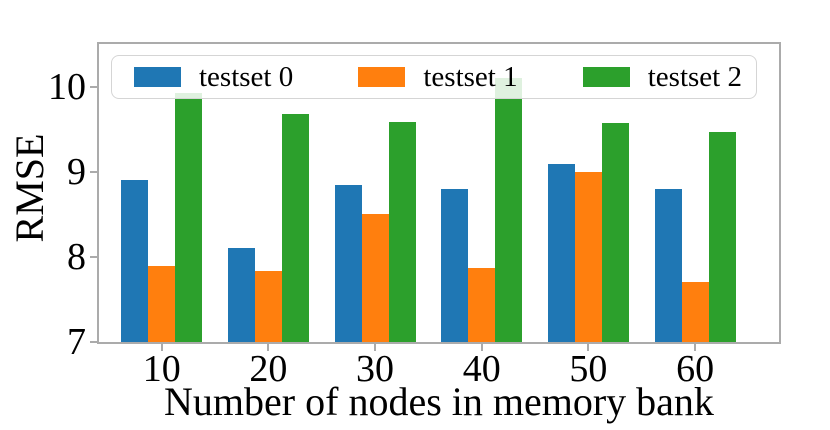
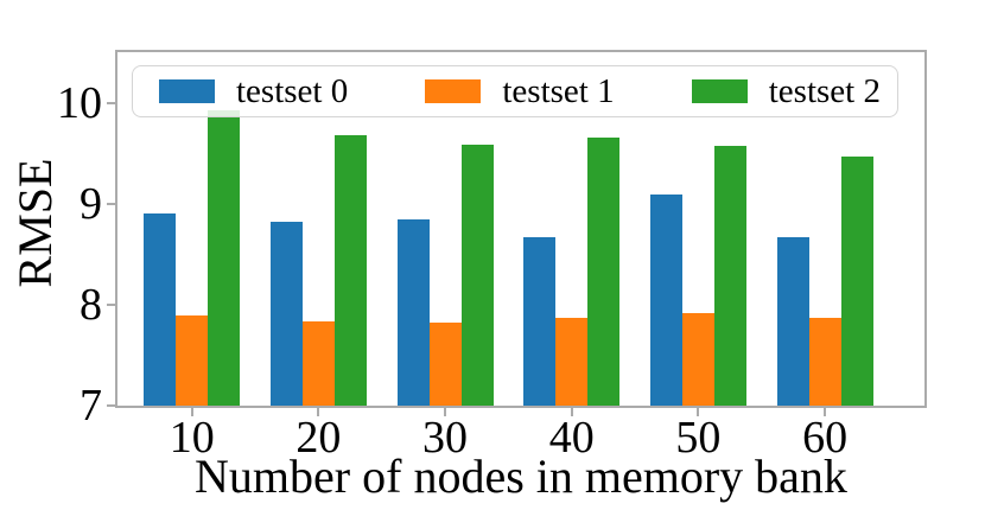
testset 0/20: 8.1 -> 8.8
testset 1/30: 8.5 -> 7.8
testset 0/40: 8.8 -> 8.7
testset 2/40: 10.1 -> 9.7
testset 1/50: 9.0 -> 7.9
testset 0/60: 8.8 -> 8.7
testset 1/60: 7.7 -> 7.9
